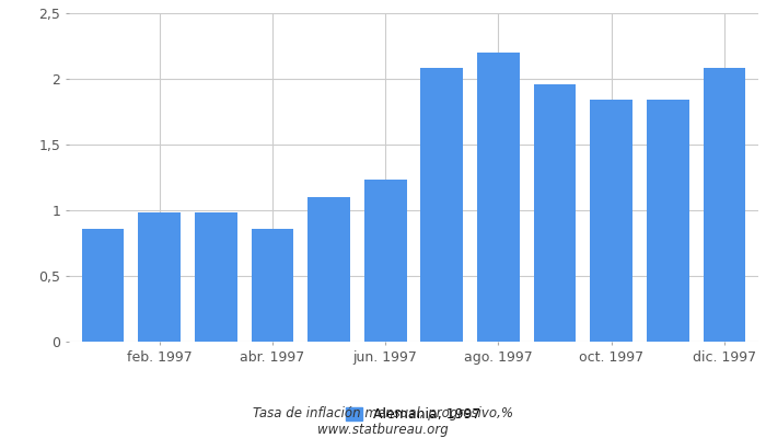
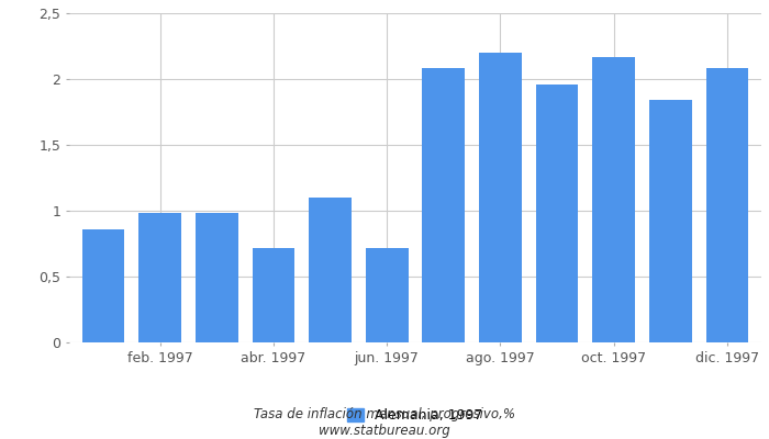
abr. 1997: 0,86 -> 0,72
jun. 1997: 1,23 -> 0,72
oct. 1997: 1,84 -> 2,17
